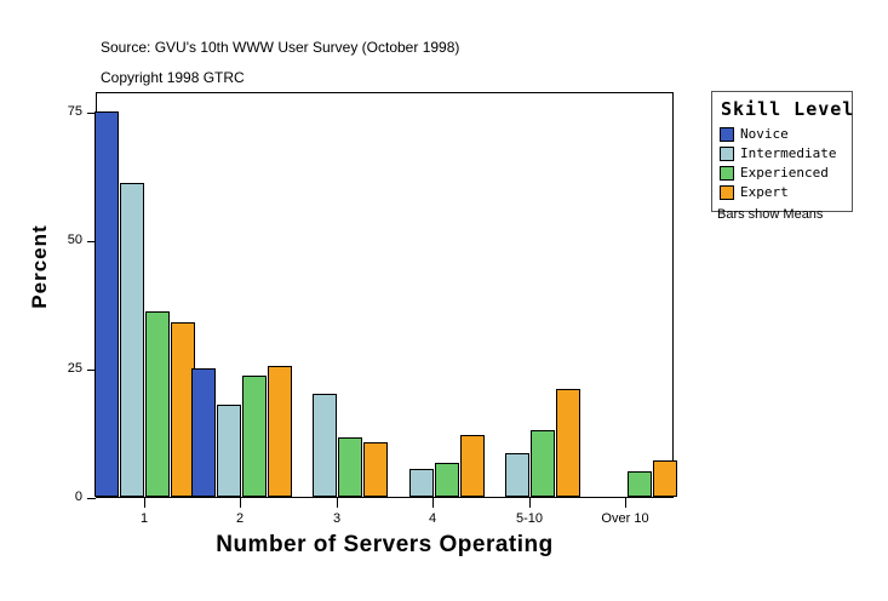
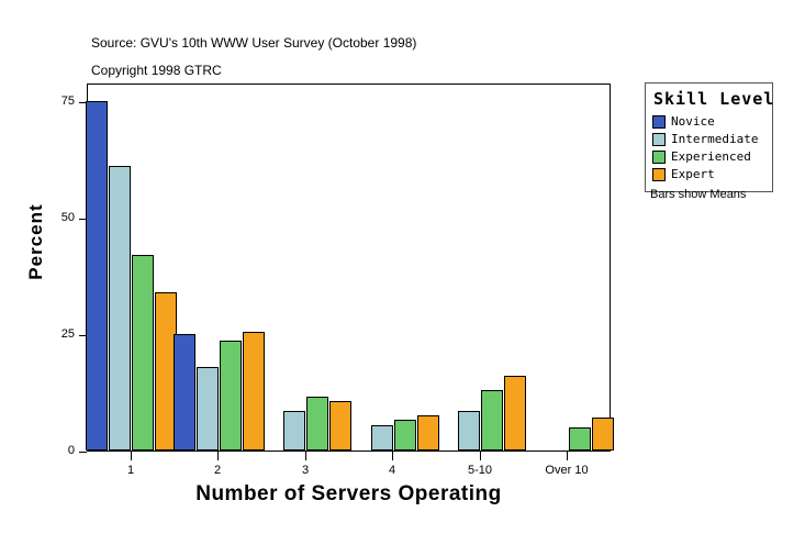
Experienced/1: 36 -> 42
Intermediate/3: 20 -> 8
Expert/4: 12 -> 8
Expert/5-10: 21 -> 16
